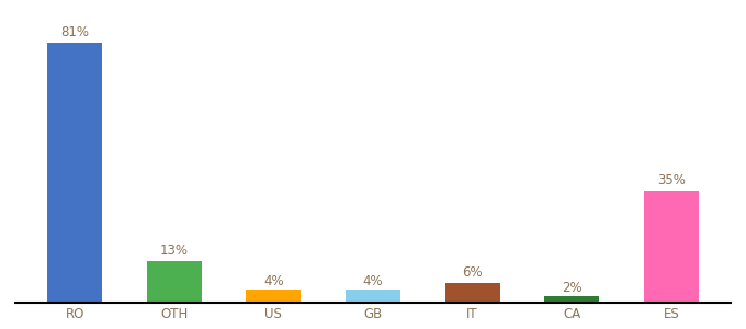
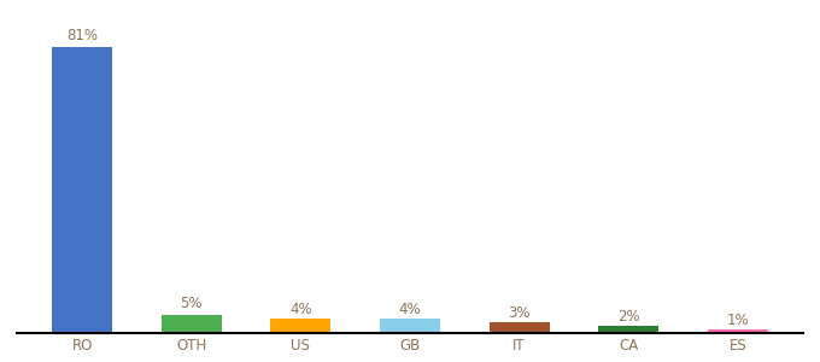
OTH: 13% -> 5%
IT: 6% -> 3%
ES: 35% -> 1%
